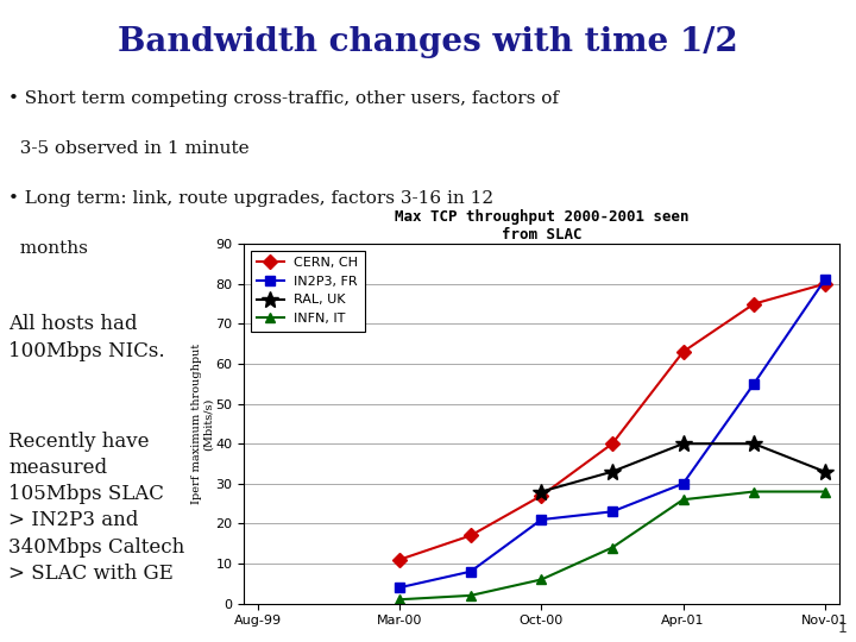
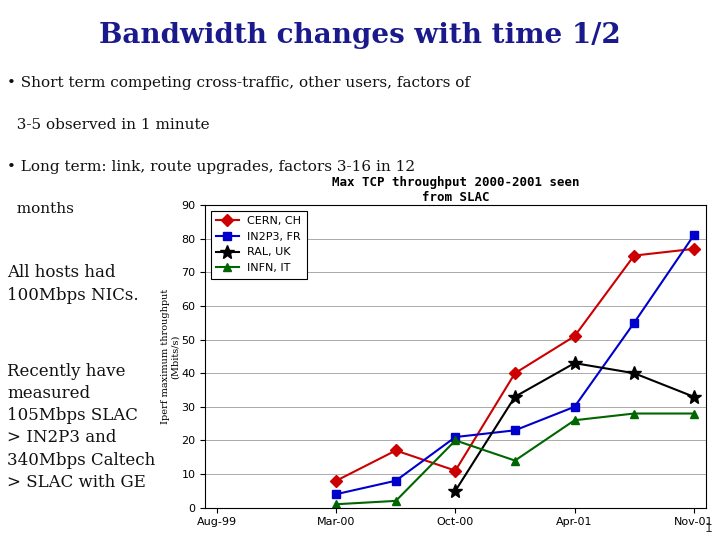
CERN, CH/Mar-00: 11 -> 8
CERN, CH/Oct-00: 27 -> 11
RAL, UK/Oct-00: 28 -> 5
INFN, IT/Oct-00: 6 -> 20
CERN, CH/Apr-01: 63 -> 51
RAL, UK/Apr-01: 40 -> 43
CERN, CH/Nov-01: 80 -> 77
